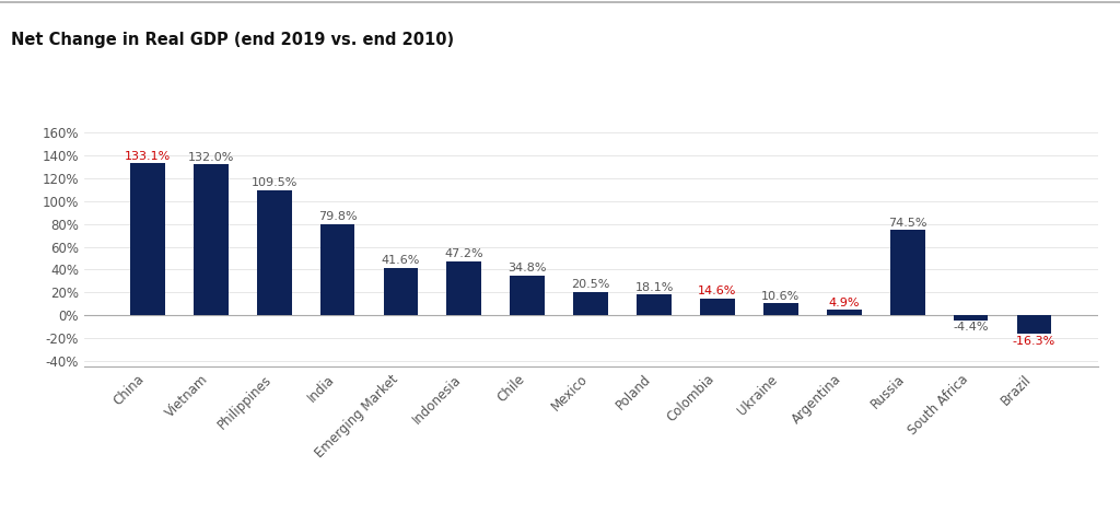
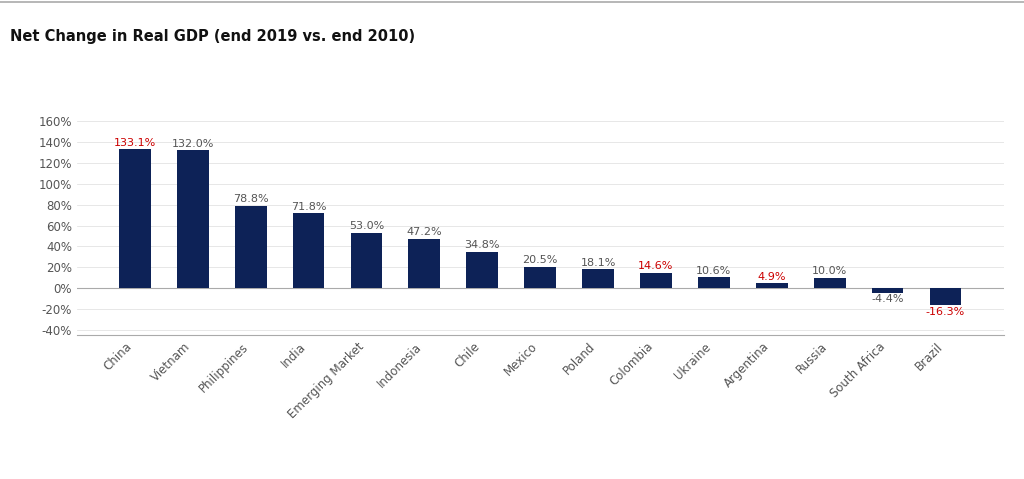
Philippines: 109.5% -> 78.8%
India: 79.8% -> 71.8%
Emerging Market: 41.6% -> 53.0%
Russia: 74.5% -> 10.0%
